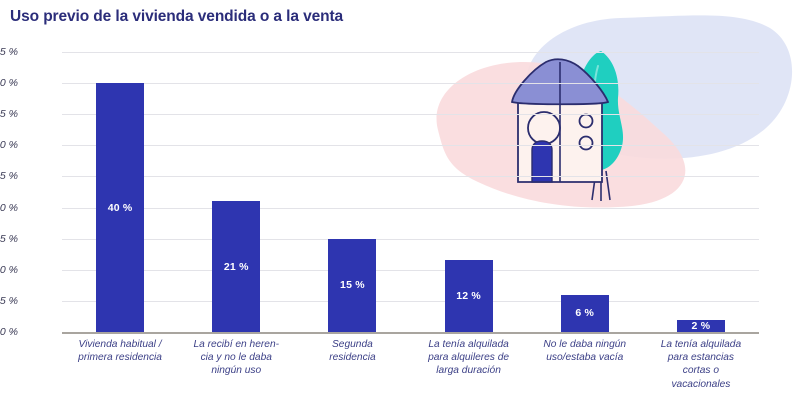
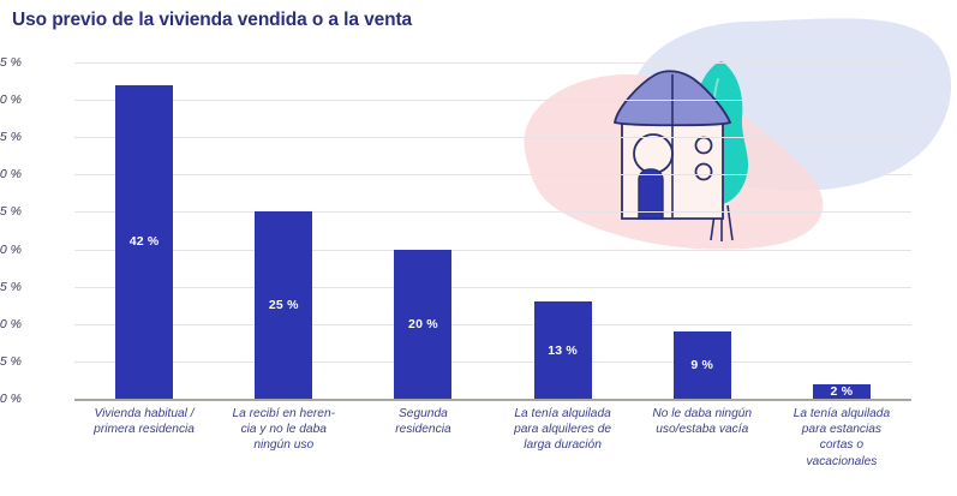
Vivienda habitual / primera residencia: 40 -> 42
La recibí en heren-cia y no le daba ningún uso: 21 -> 25
Segunda residencia: 15 -> 20
La tenía alquilada para alquileres de larga duración: 12 -> 13
No le daba ningún uso/estaba vacía: 6 -> 9
